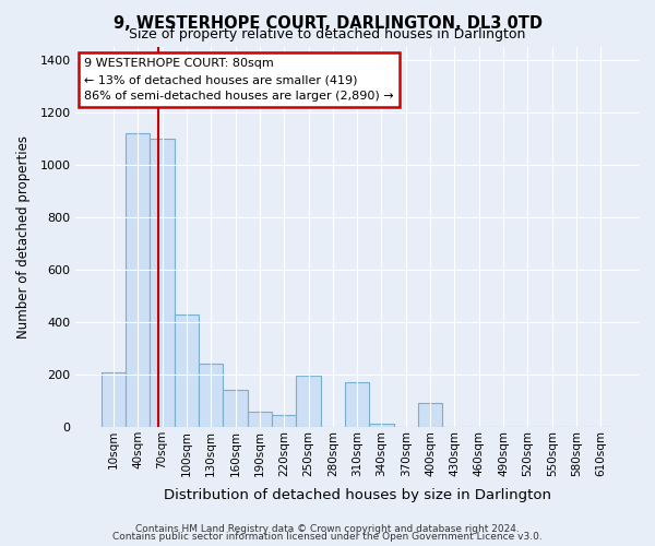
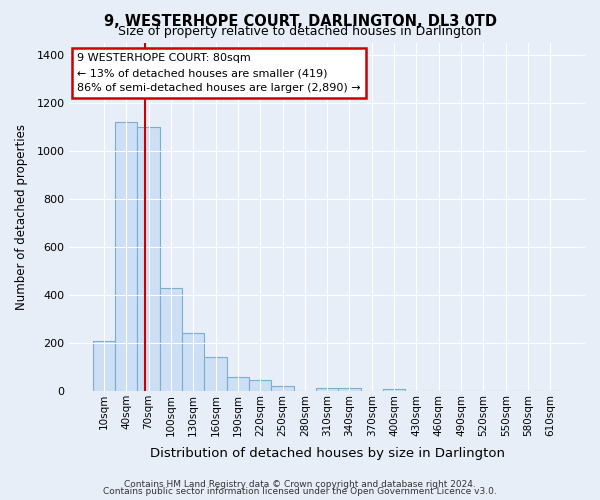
250sqm: 195 -> 22
310sqm: 170 -> 15
400sqm: 90 -> 10
